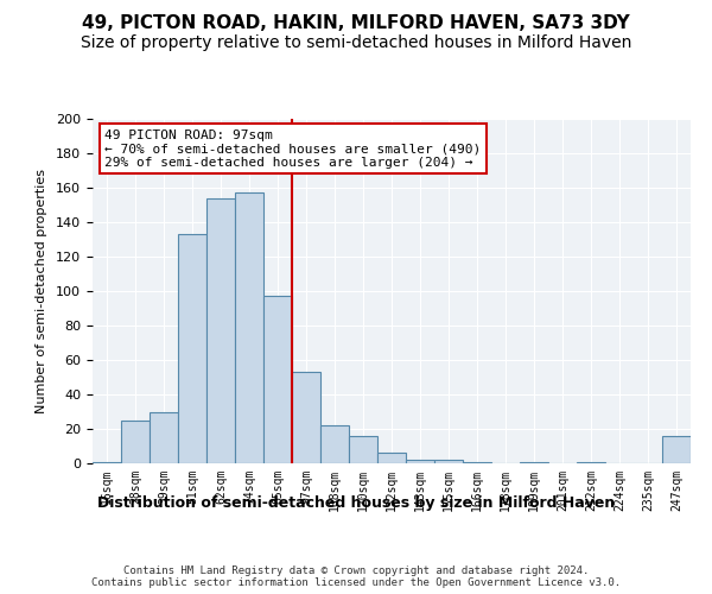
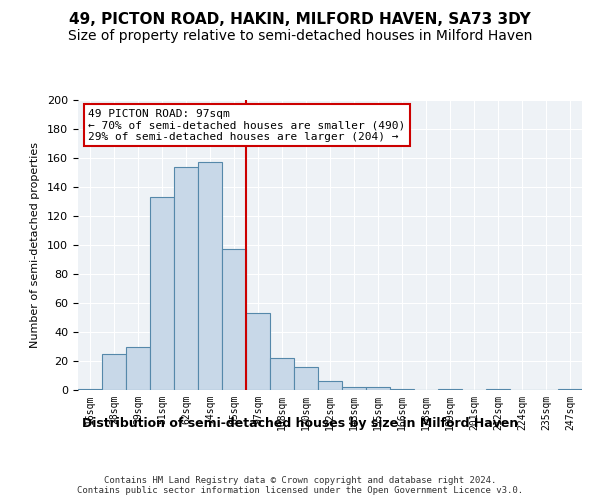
247sqm: 16 -> 1
